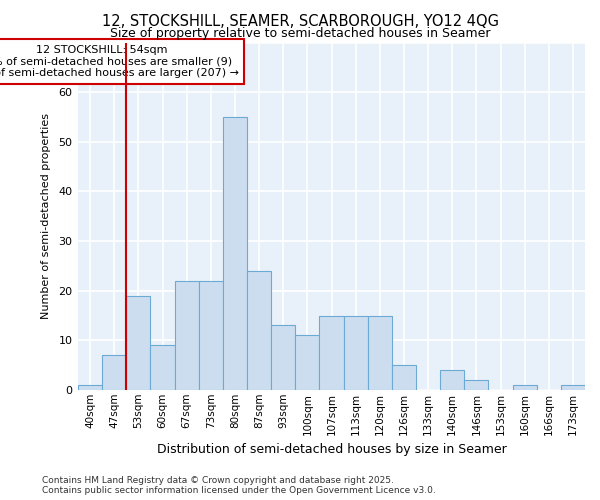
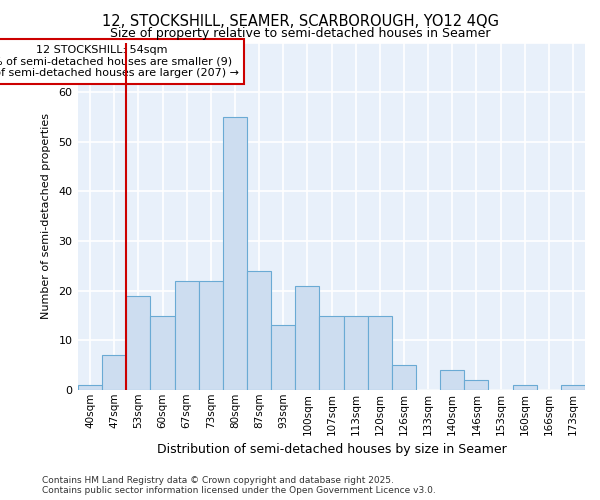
60sqm: 9 -> 15
100sqm: 11 -> 21
